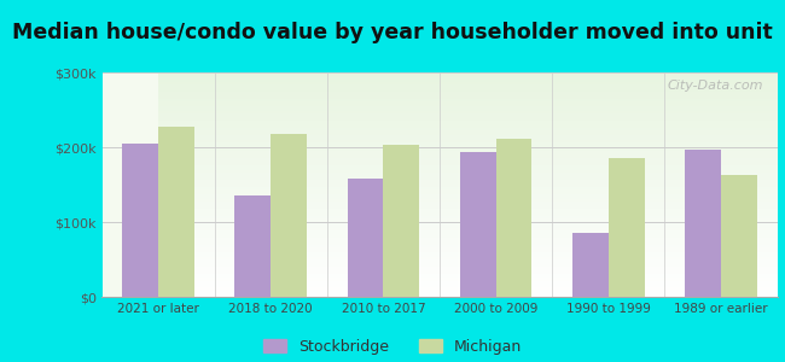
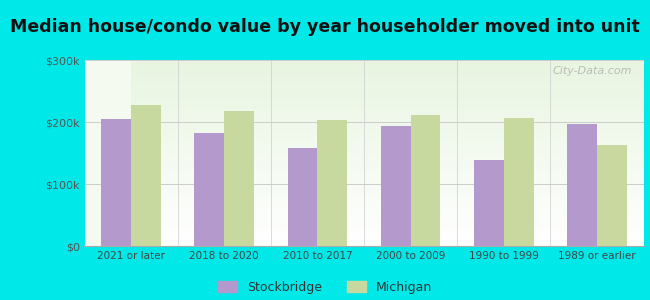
Stockbridge/2018 to 2020: $136k -> $183k
Stockbridge/1990 to 1999: $86k -> $138k
Michigan/1990 to 1999: $186k -> $207k
